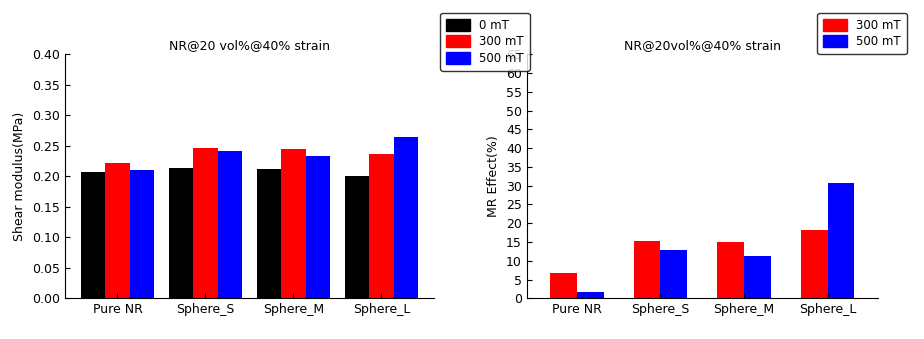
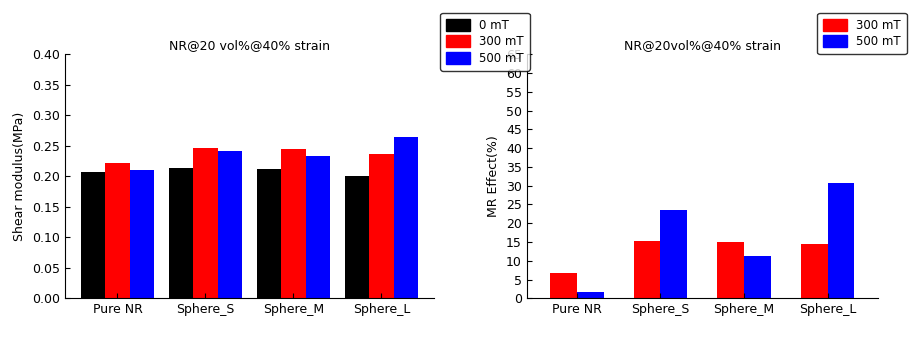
NR@20vol%@40% strain/500 mT/Sphere_S: 12.8 -> 23.5
NR@20vol%@40% strain/300 mT/Sphere_L: 18.2 -> 14.5
